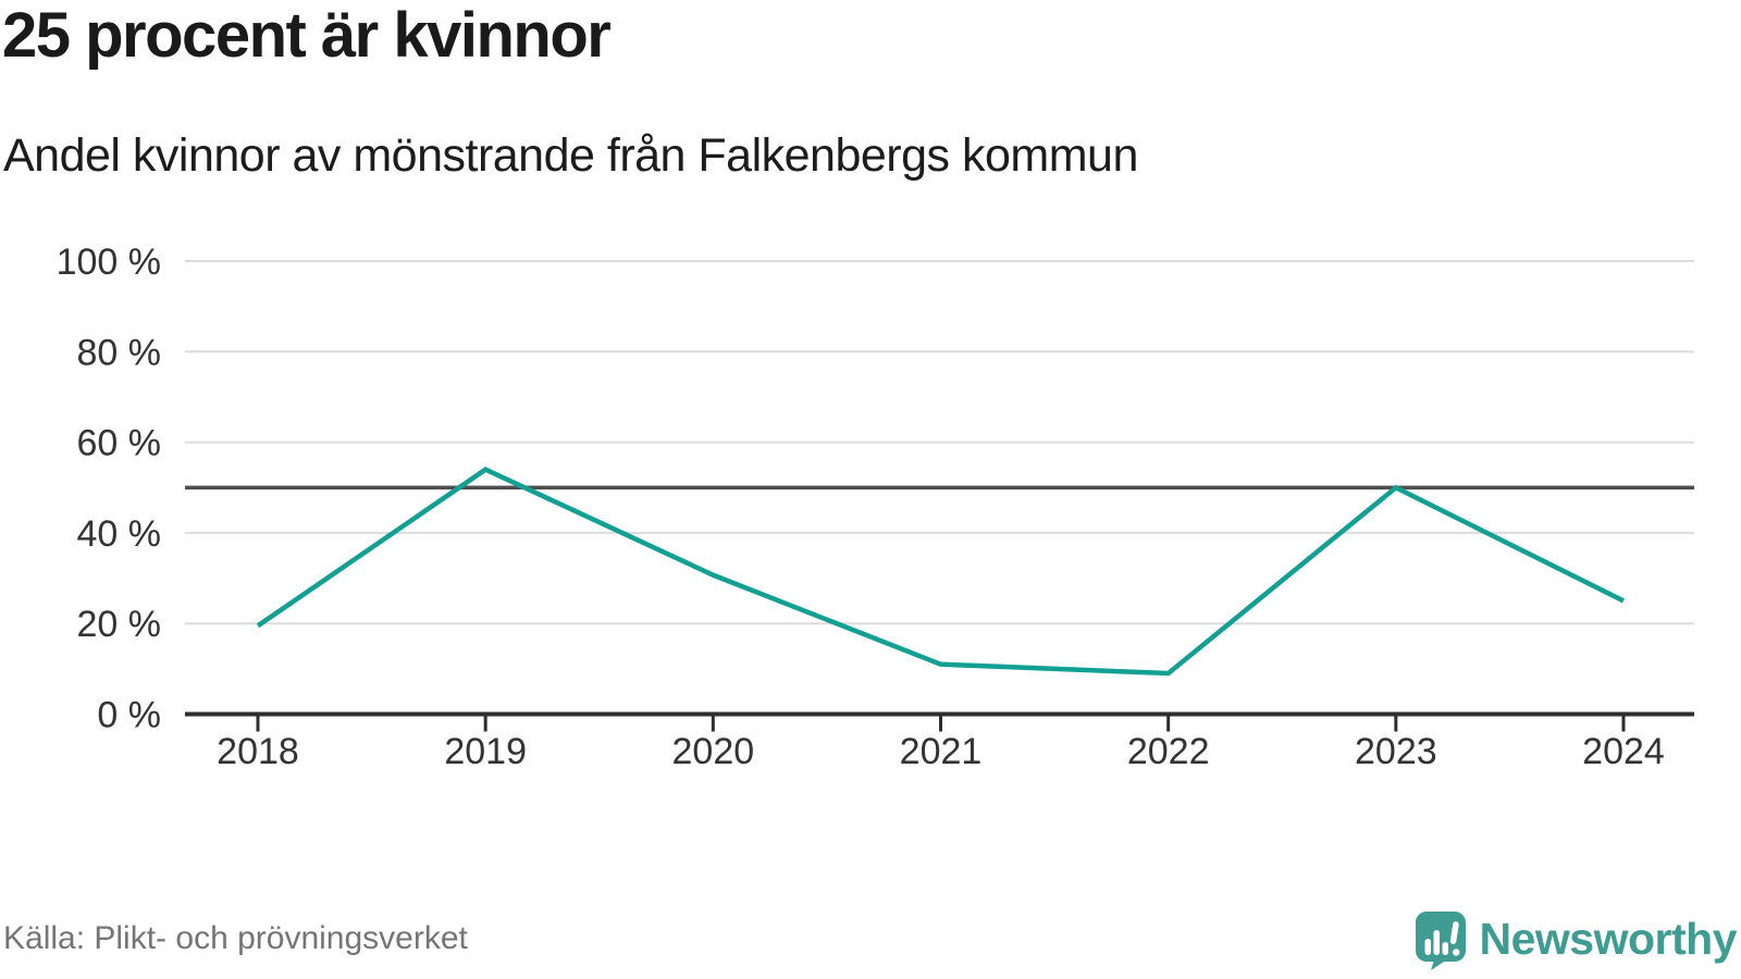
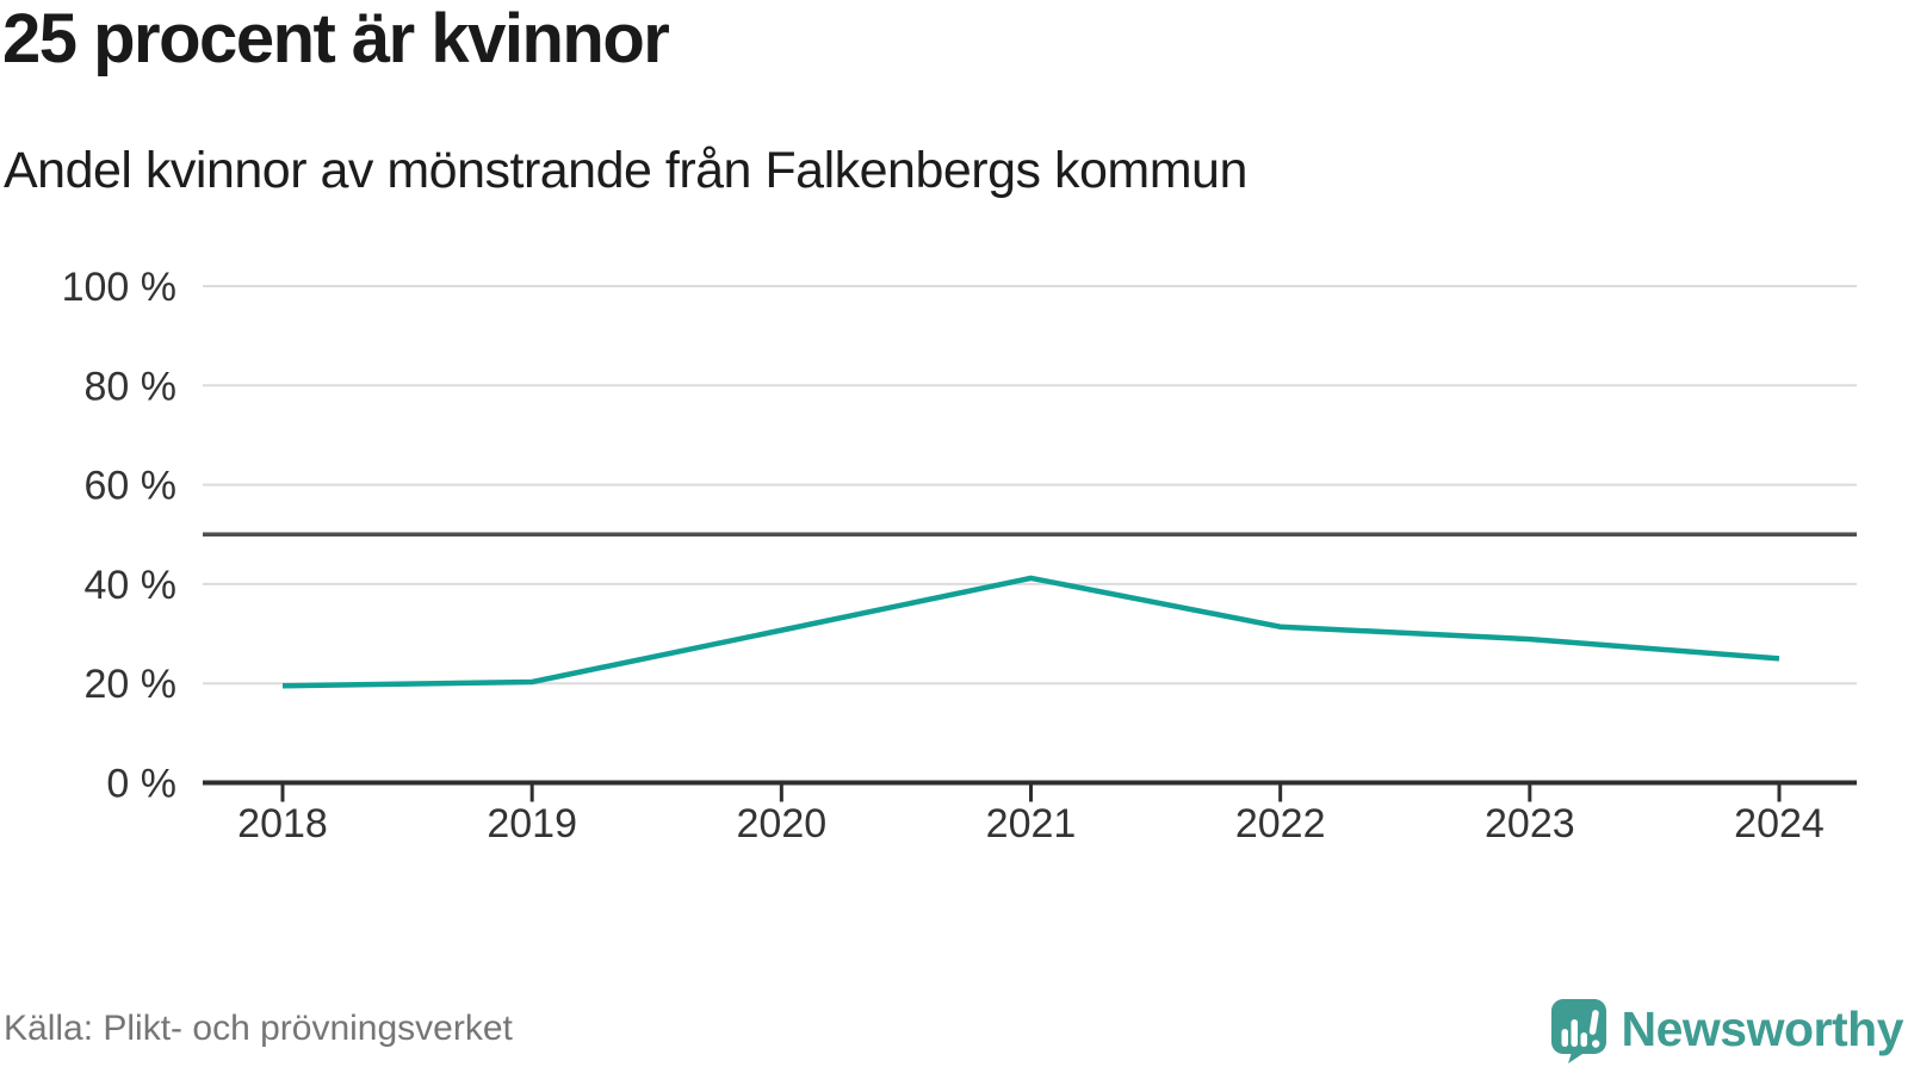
2019: 54% -> 20%
2021: 11% -> 41%
2022: 9% -> 31%
2023: 50% -> 29%
